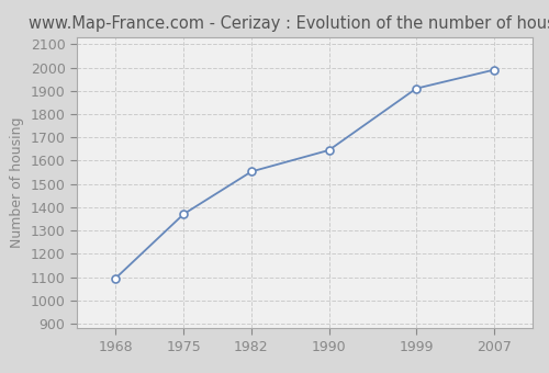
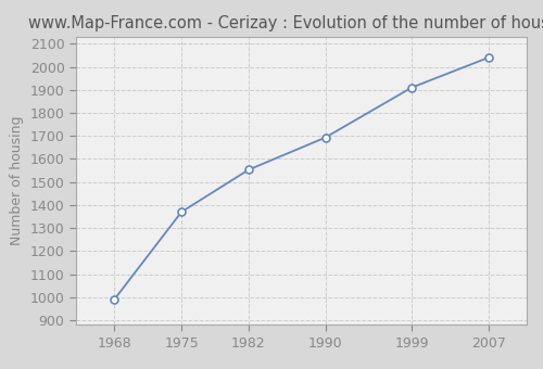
1968: 1095 -> 990
1990: 1645 -> 1693
2007: 1990 -> 2040
